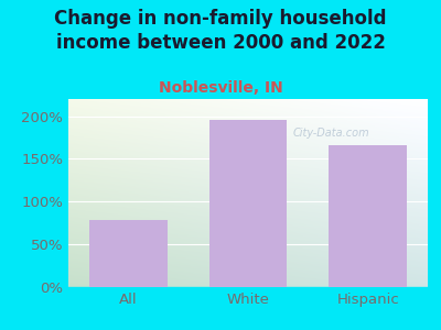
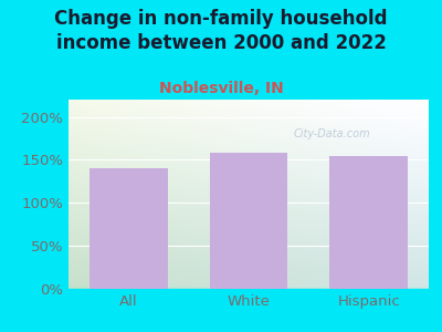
All: 78% -> 140%
White: 196% -> 158%
Hispanic: 166% -> 154%
